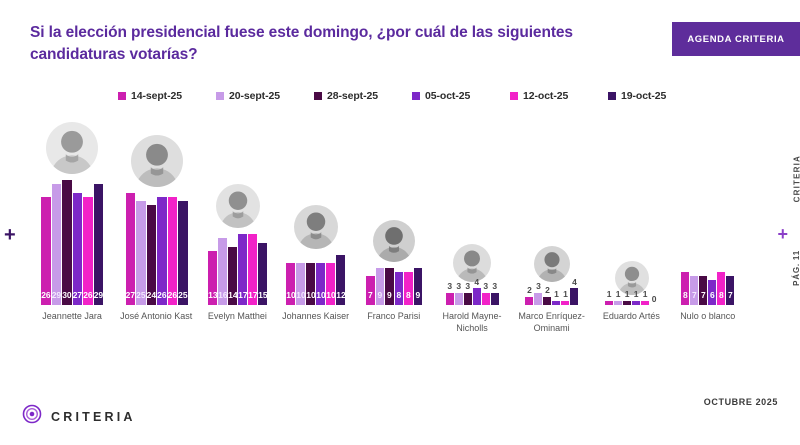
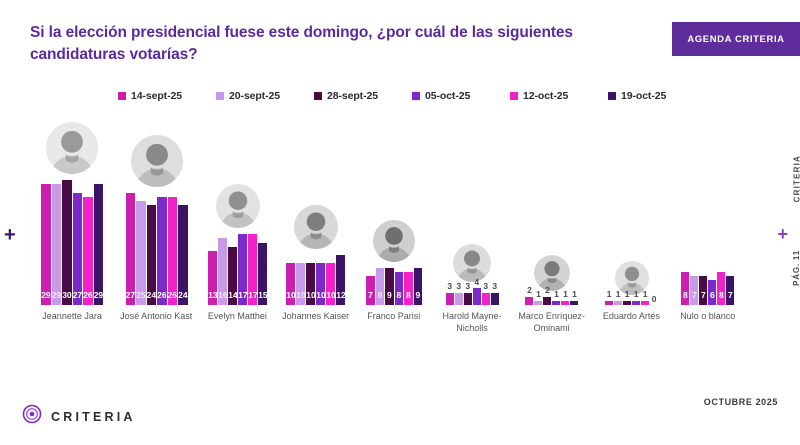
14-sept-25/Jeannette Jara: 26 -> 29
19-oct-25/José Antonio Kast: 25 -> 24
20-sept-25/Marco Enríquez-Ominami: 3 -> 1
19-oct-25/Marco Enríquez-Ominami: 4 -> 1
